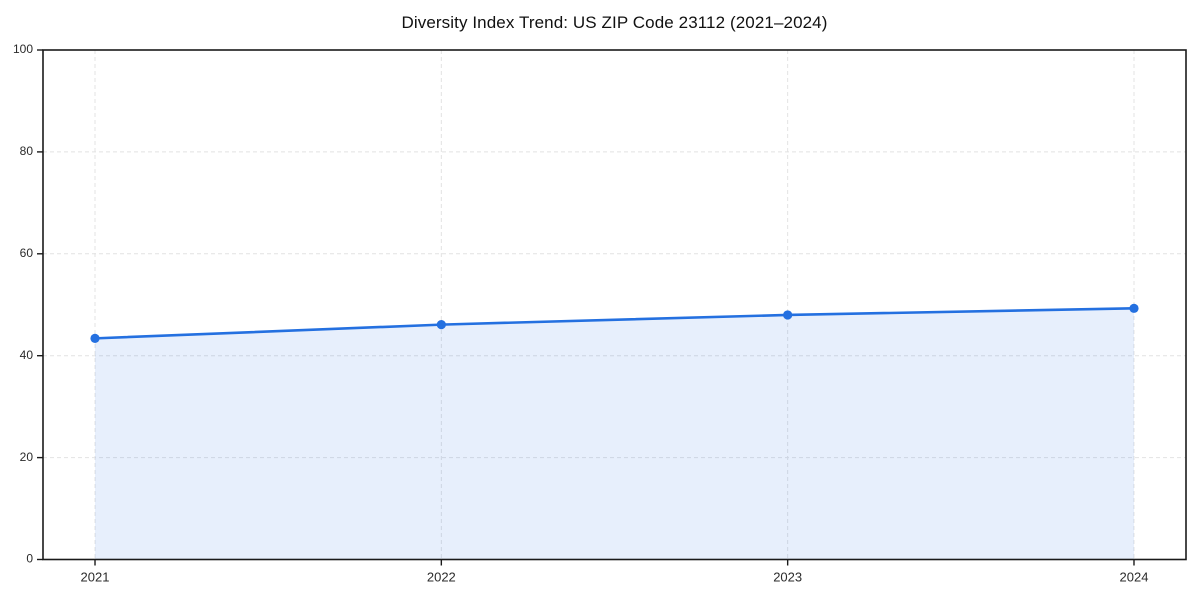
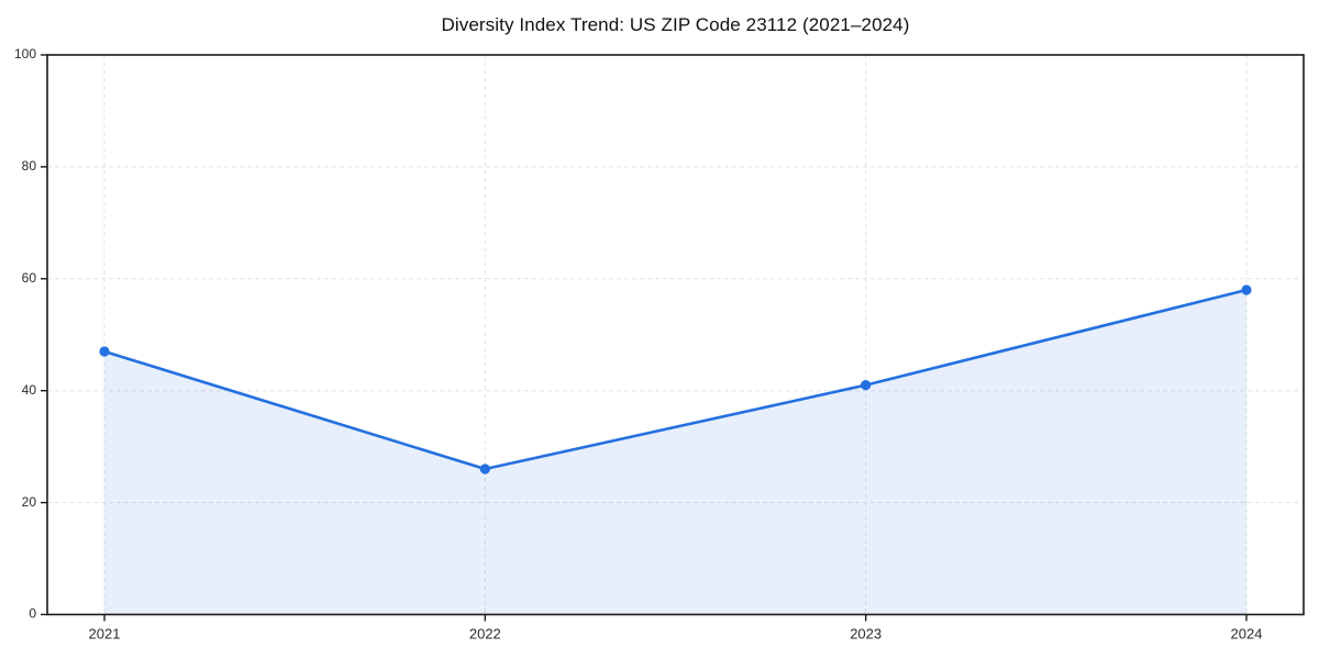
2021: 43 -> 47
2022: 46 -> 26
2023: 48 -> 41
2024: 49 -> 58
